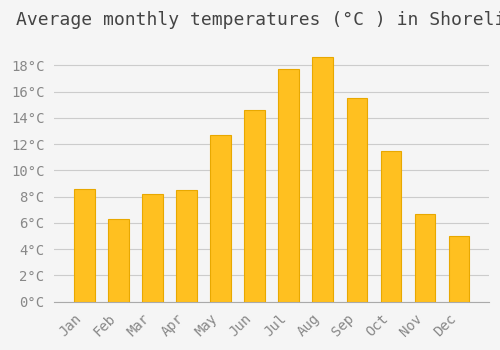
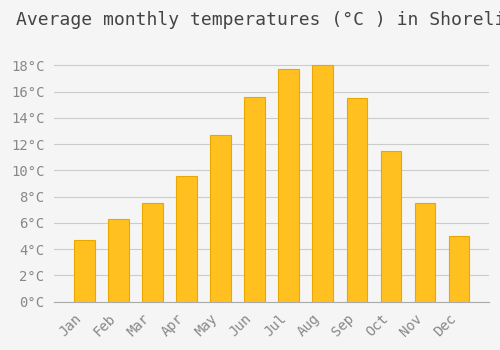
Jan: 8.6°C -> 4.7°C
Mar: 8.2°C -> 7.5°C
Apr: 8.5°C -> 9.6°C
Jun: 14.6°C -> 15.6°C
Aug: 18.6°C -> 18.0°C
Nov: 6.7°C -> 7.5°C
